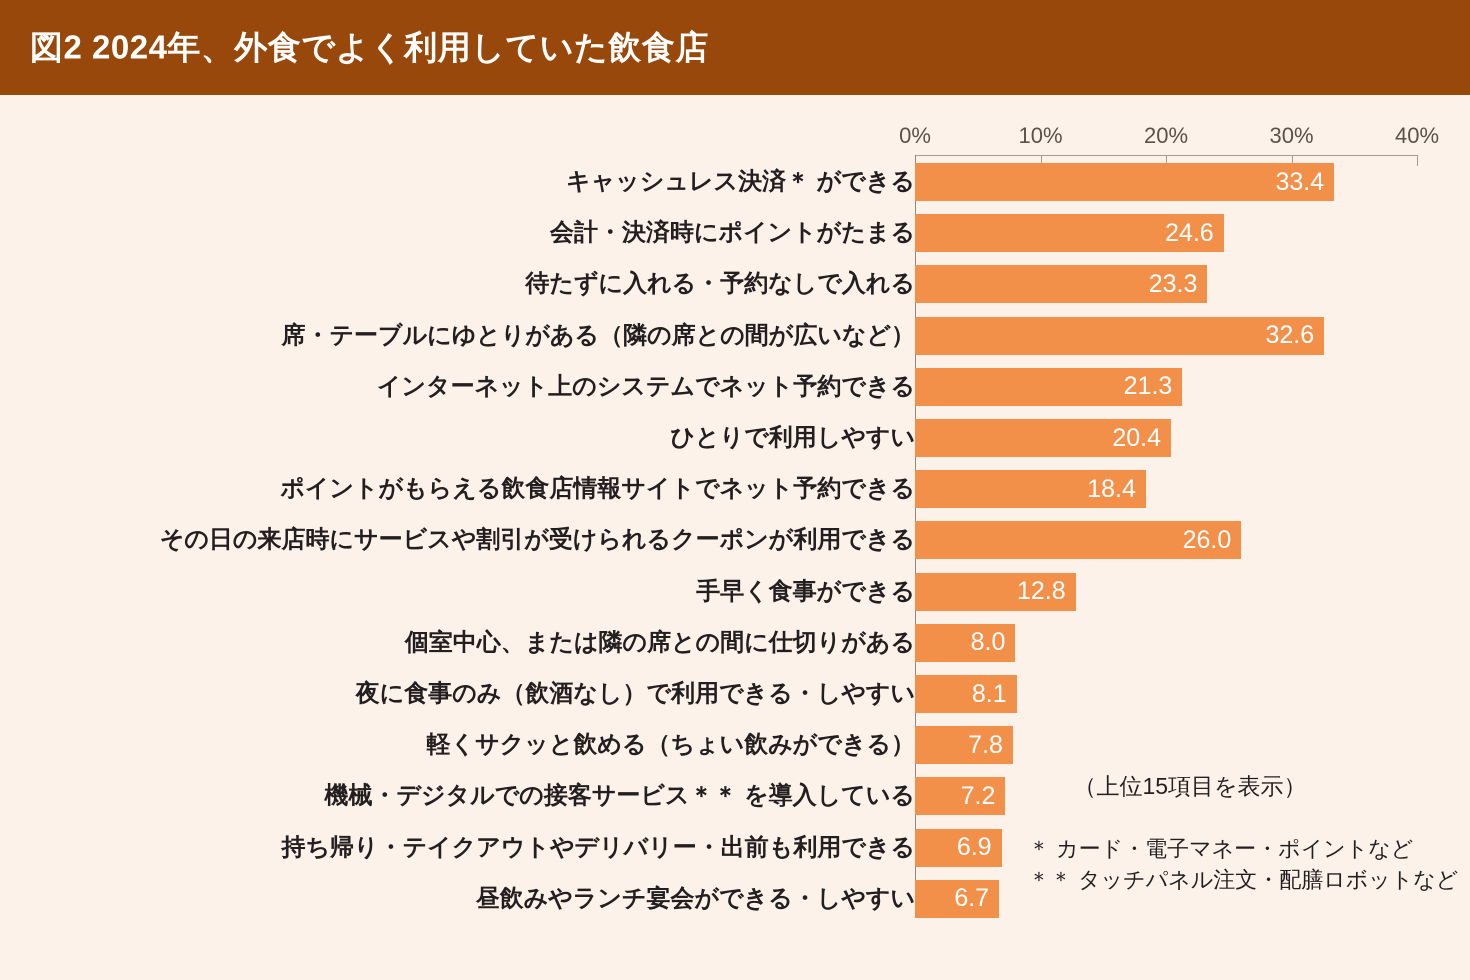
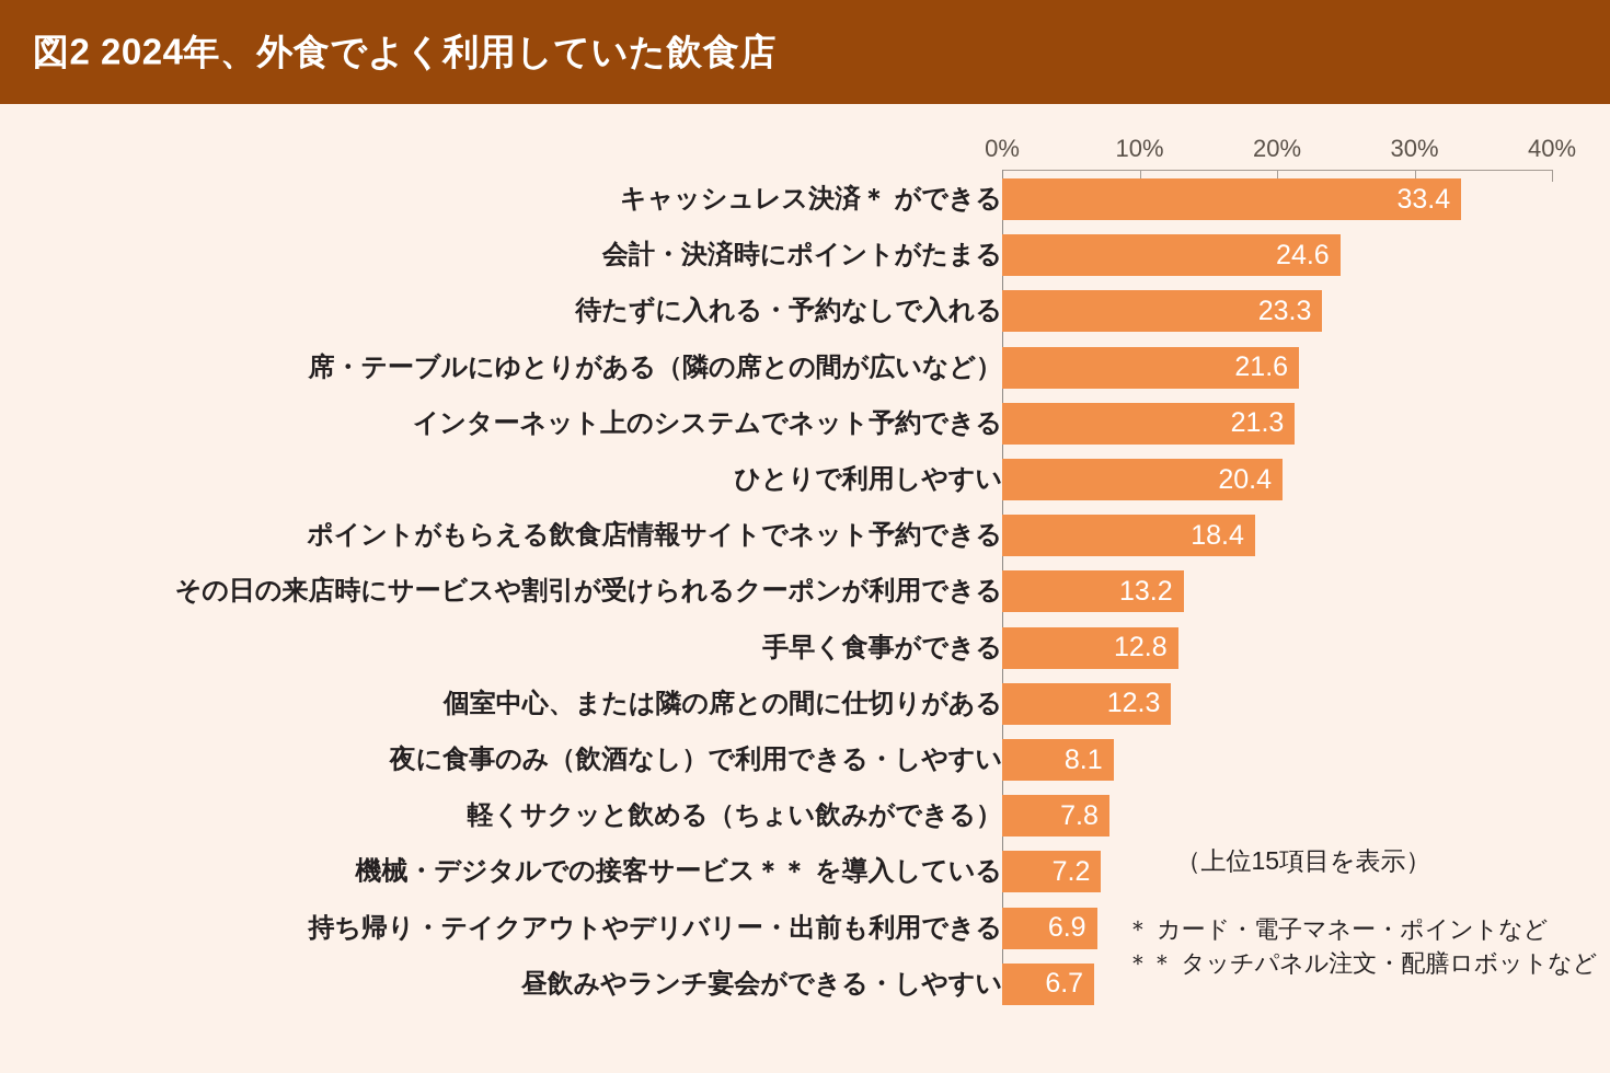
席・テーブルにゆとりがある（隣の席との間が広いなど）: 32.6 -> 21.6
その日の来店時にサービスや割引が受けられるクーポンが利用できる: 26.0 -> 13.2
個室中心、または隣の席との間に仕切りがある: 8.0 -> 12.3
